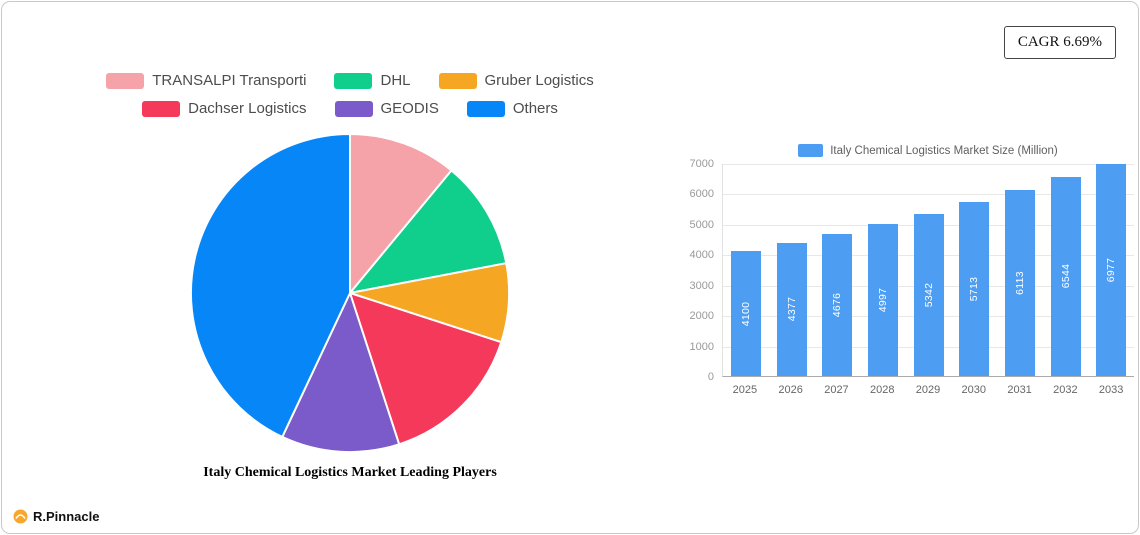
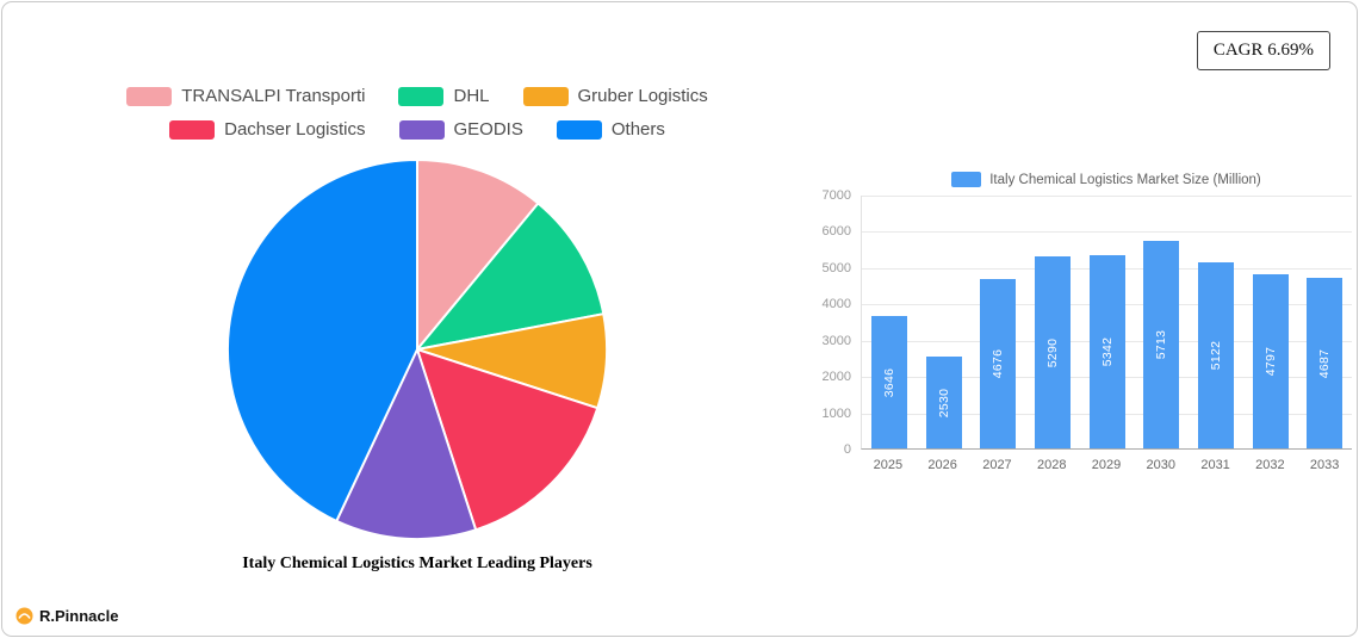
Italy Chemical Logistics Market Size (Million)/2025: 4100 -> 3646
Italy Chemical Logistics Market Size (Million)/2026: 4377 -> 2530
Italy Chemical Logistics Market Size (Million)/2028: 4997 -> 5290
Italy Chemical Logistics Market Size (Million)/2031: 6113 -> 5122
Italy Chemical Logistics Market Size (Million)/2032: 6544 -> 4797
Italy Chemical Logistics Market Size (Million)/2033: 6977 -> 4687
